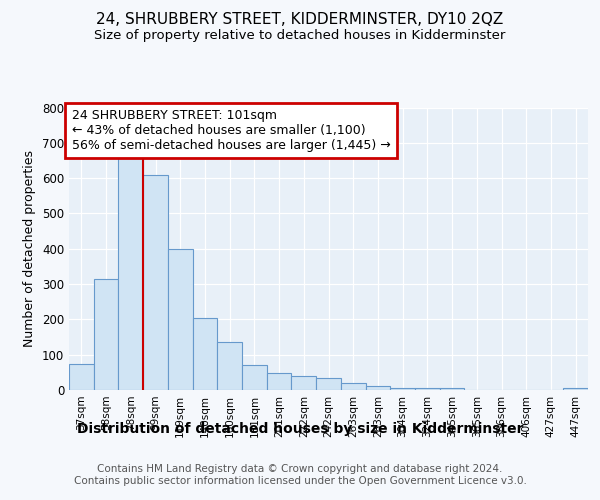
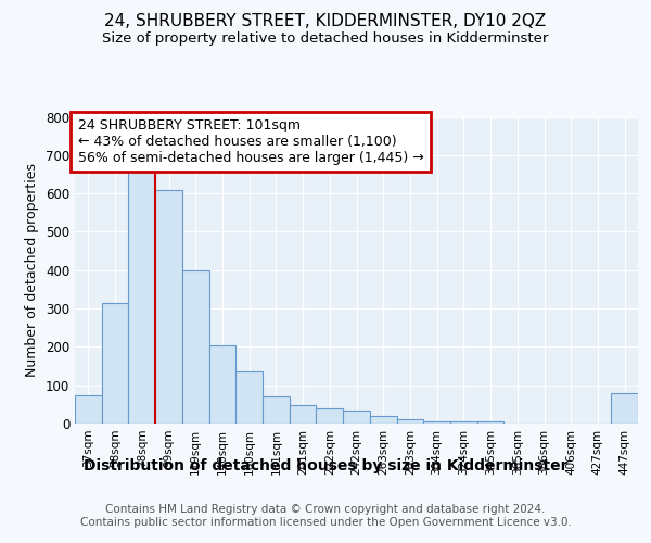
447sqm: 5 -> 80
